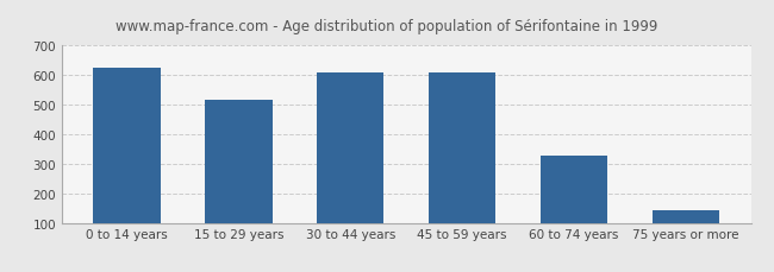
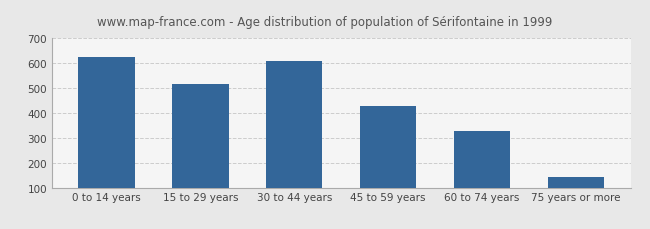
45 to 59 years: 610 -> 426
